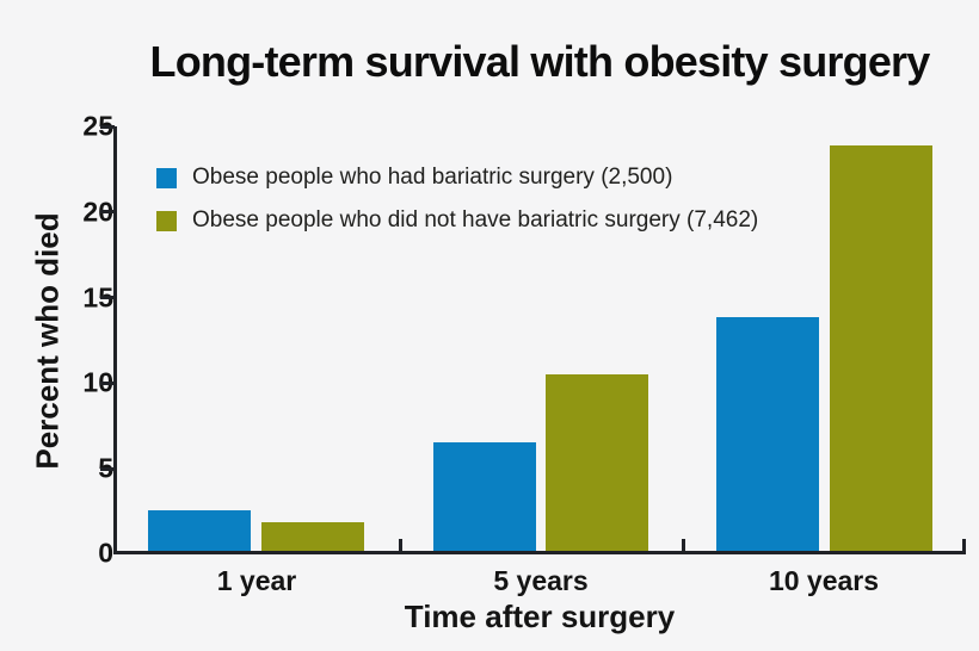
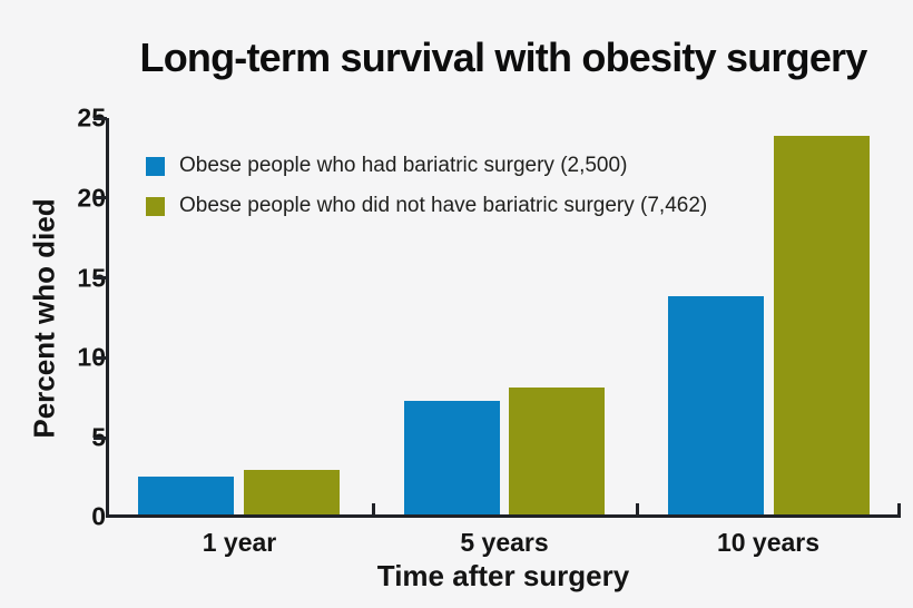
Obese people who did not have bariatric surgery (7,462)/1 year: 1.7 -> 2.8
Obese people who had bariatric surgery (2,500)/5 years: 6.4 -> 7.2
Obese people who did not have bariatric surgery (7,462)/5 years: 10.4 -> 8.0
